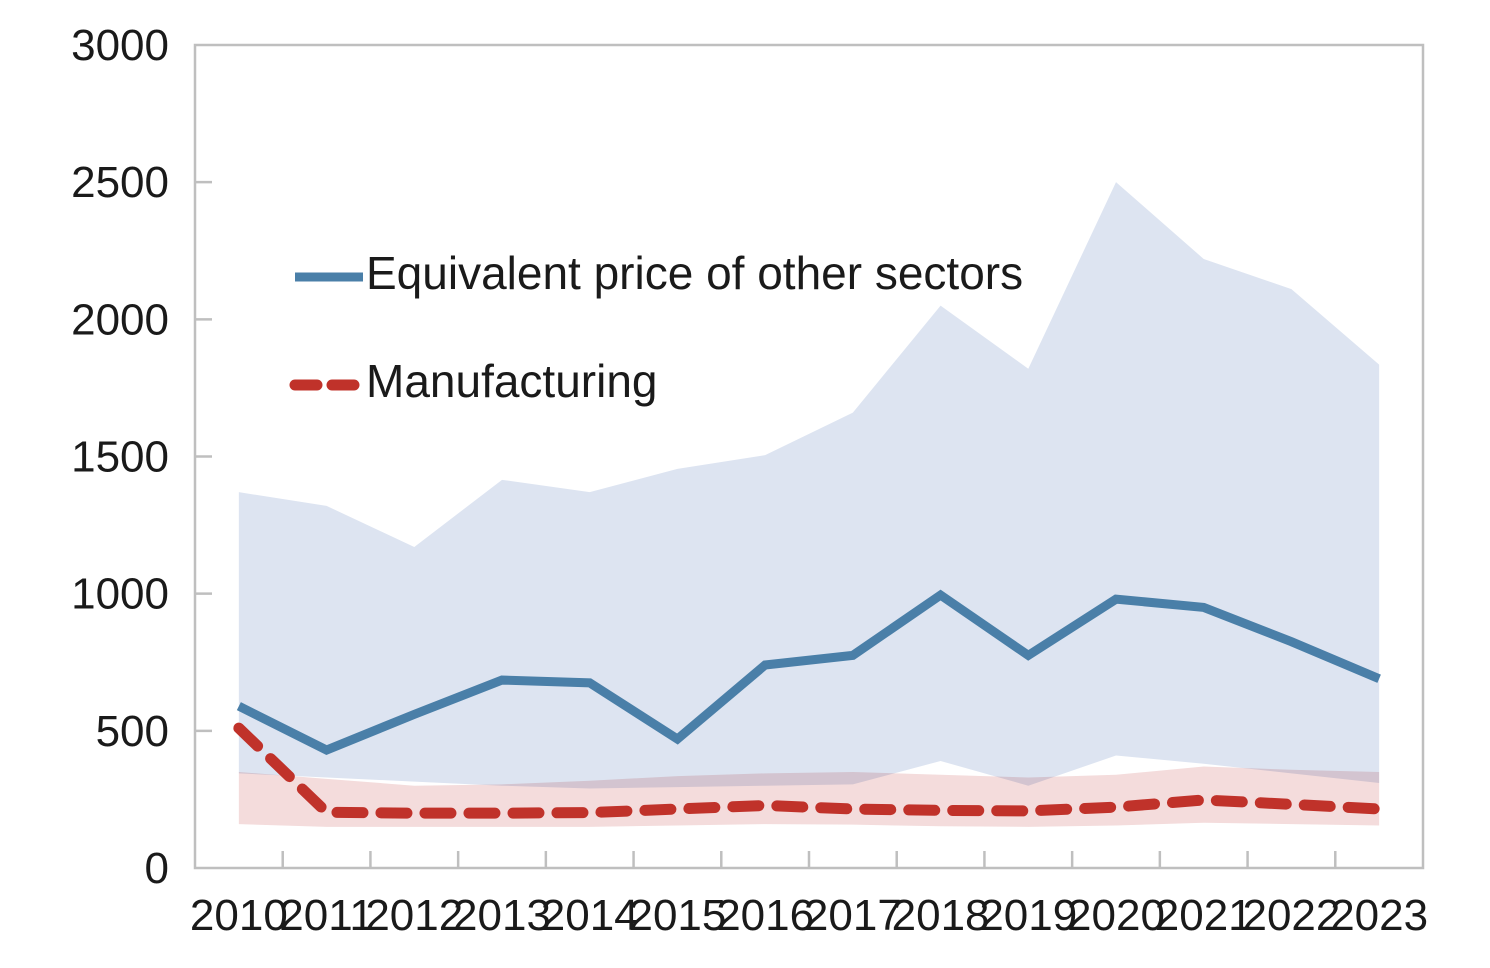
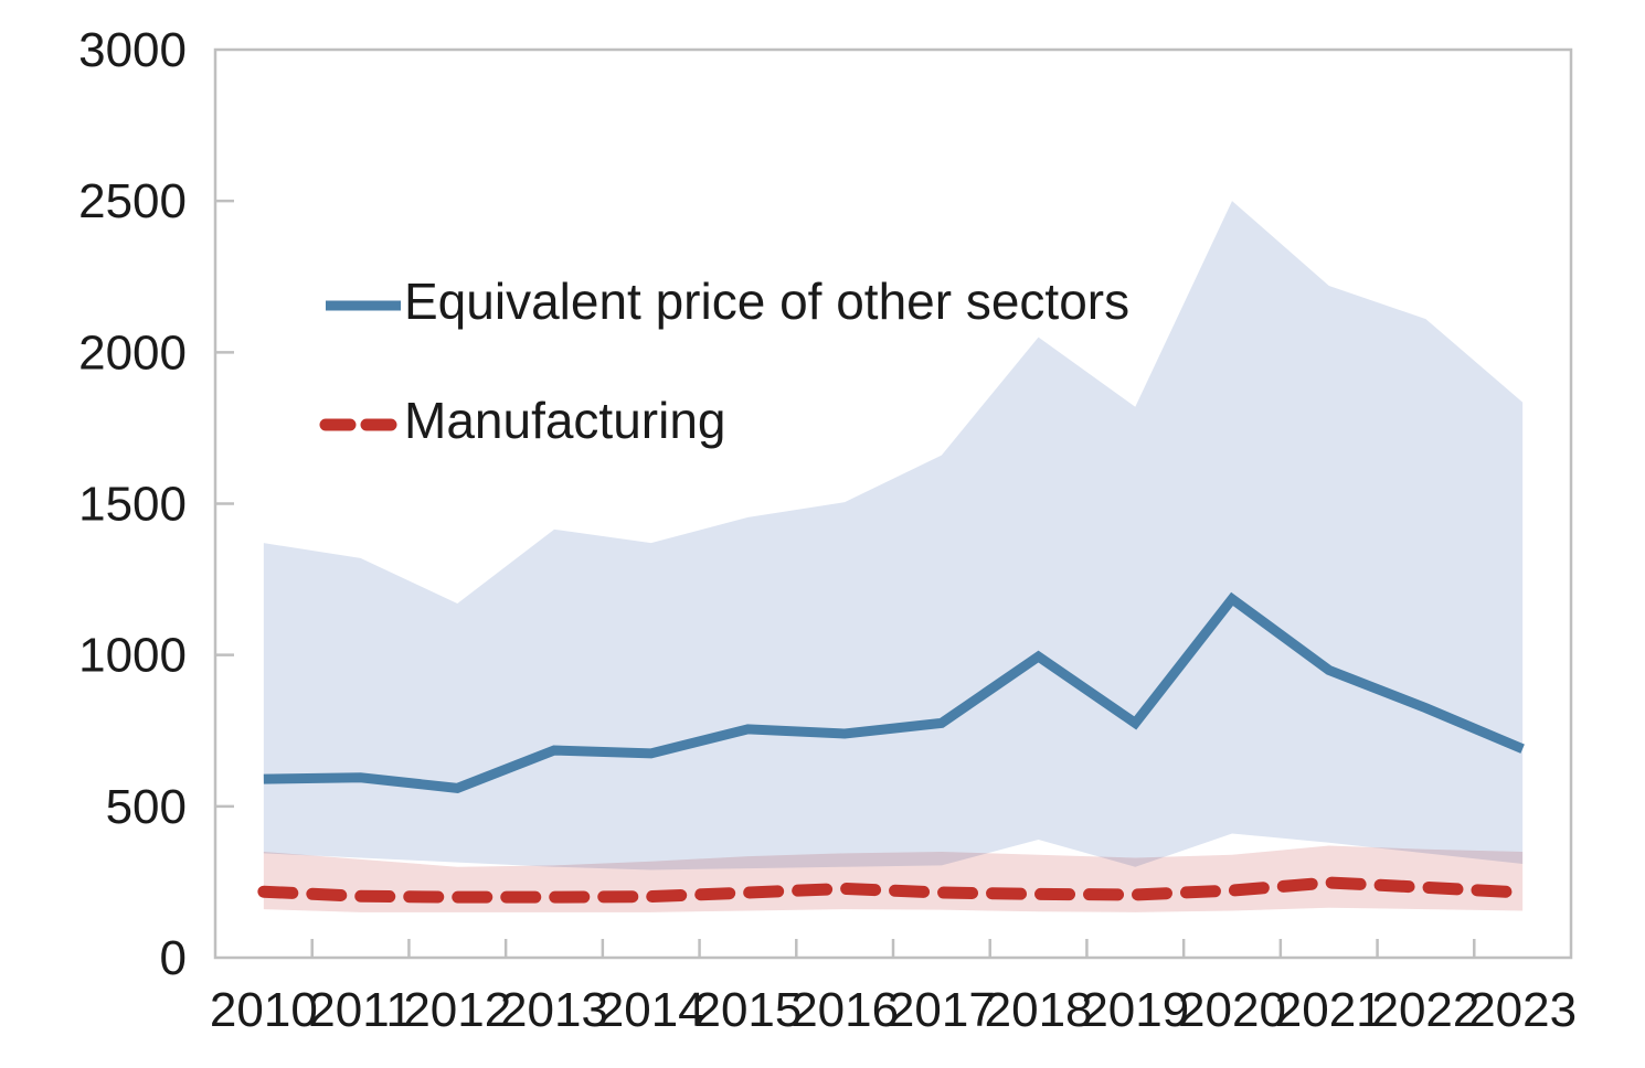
Manufacturing/2010: 510 -> 220
Equivalent price of other sectors/2011: 430 -> 600
Equivalent price of other sectors/2015: 470 -> 760
Equivalent price of other sectors/2020: 980 -> 1180
